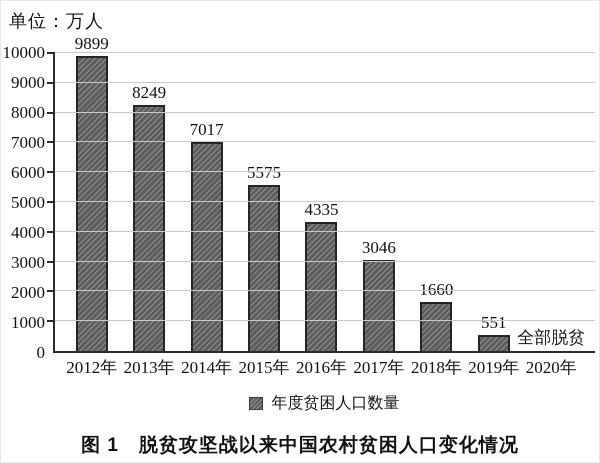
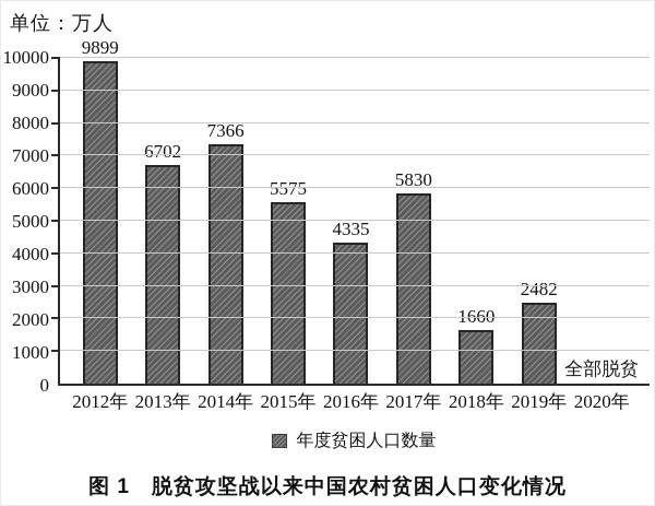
2013年: 8249 -> 6702
2014年: 7017 -> 7366
2017年: 3046 -> 5830
2019年: 551 -> 2482
